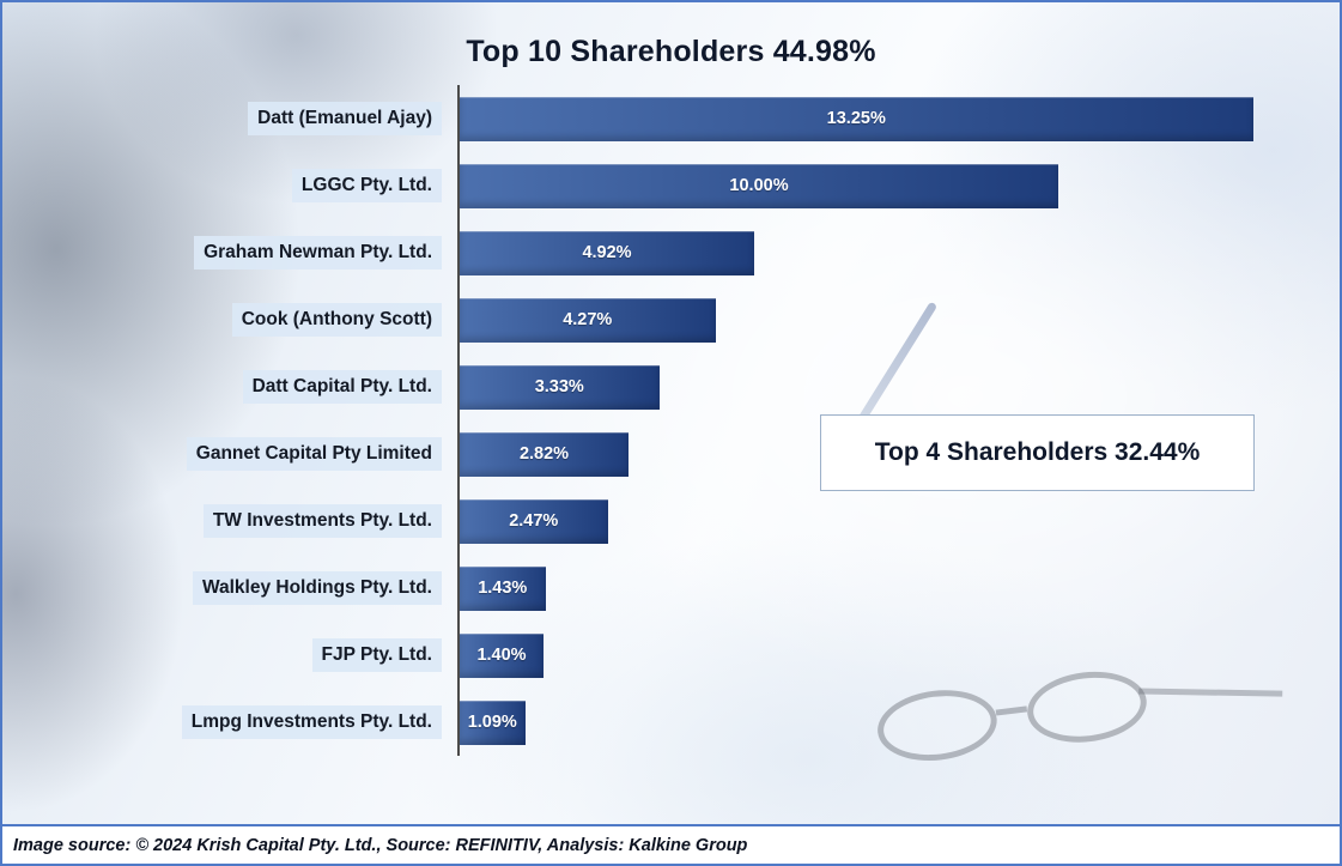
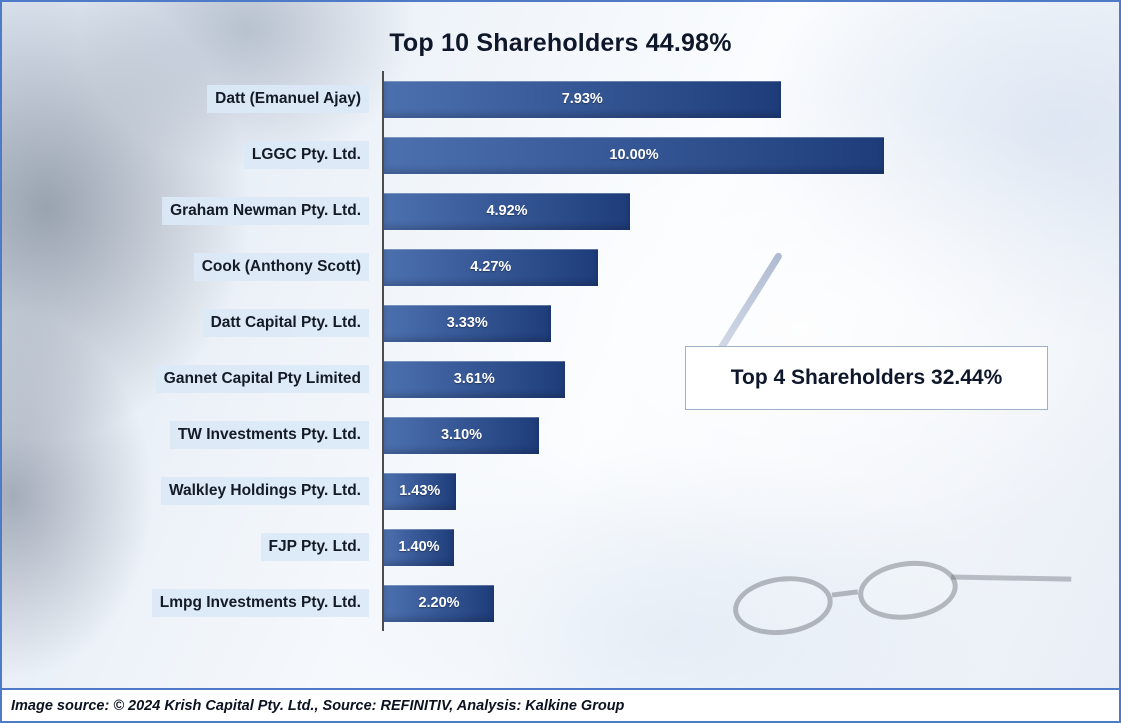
Datt (Emanuel Ajay): 13.25% -> 7.93%
Gannet Capital Pty Limited: 2.82% -> 3.61%
TW Investments Pty. Ltd.: 2.47% -> 3.10%
Lmpg Investments Pty. Ltd.: 1.09% -> 2.20%
